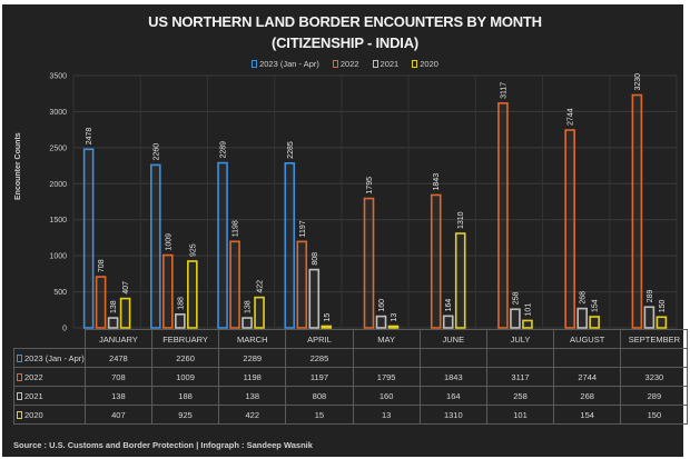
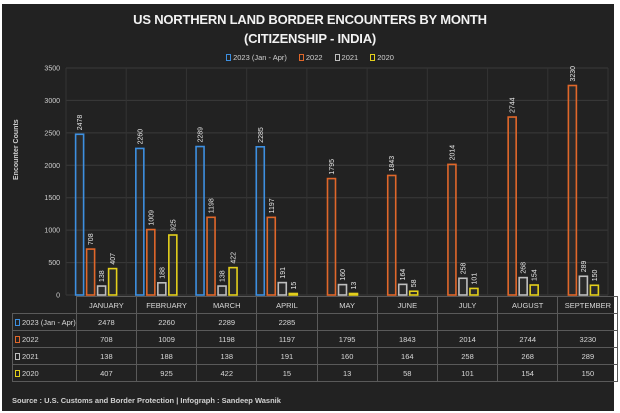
2021/APRIL: 808 -> 191
2020/JUNE: 1310 -> 58
2022/JULY: 3117 -> 2014
